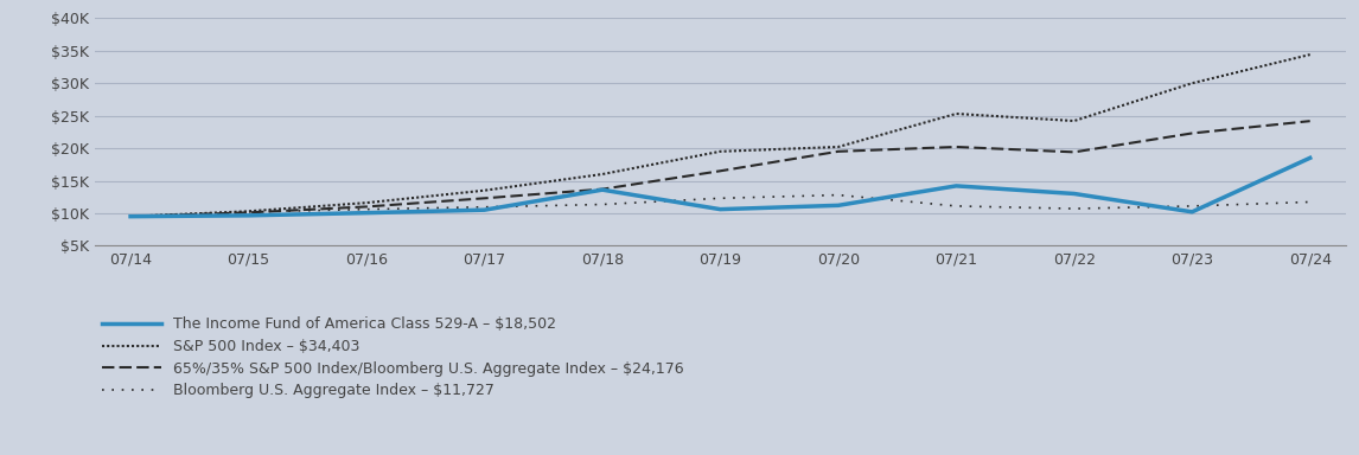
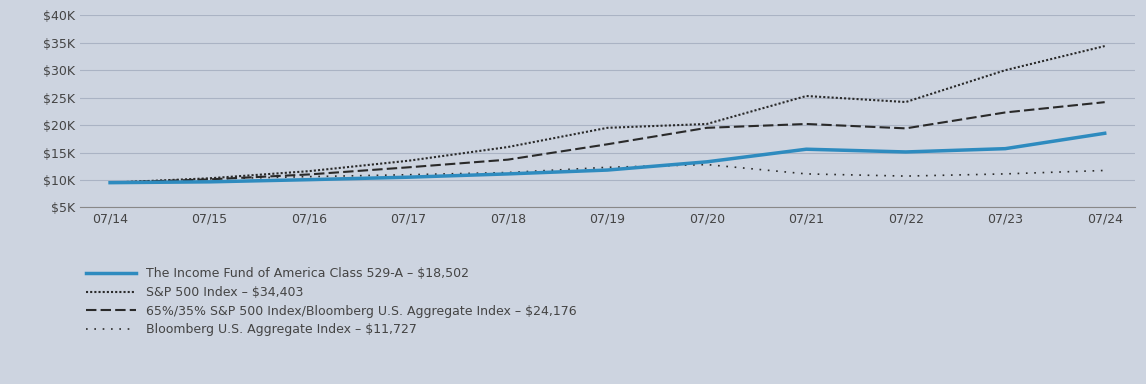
The Income Fund of America Class 529-A – $18,502/07/18: $13.6K -> $11.1K
The Income Fund of America Class 529-A – $18,502/07/19: $10.6K -> $11.8K
The Income Fund of America Class 529-A – $18,502/07/20: $11.2K -> $13.3K
The Income Fund of America Class 529-A – $18,502/07/21: $14.2K -> $15.6K
The Income Fund of America Class 529-A – $18,502/07/22: $13.0K -> $15.1K
The Income Fund of America Class 529-A – $18,502/07/23: $10.2K -> $15.7K
